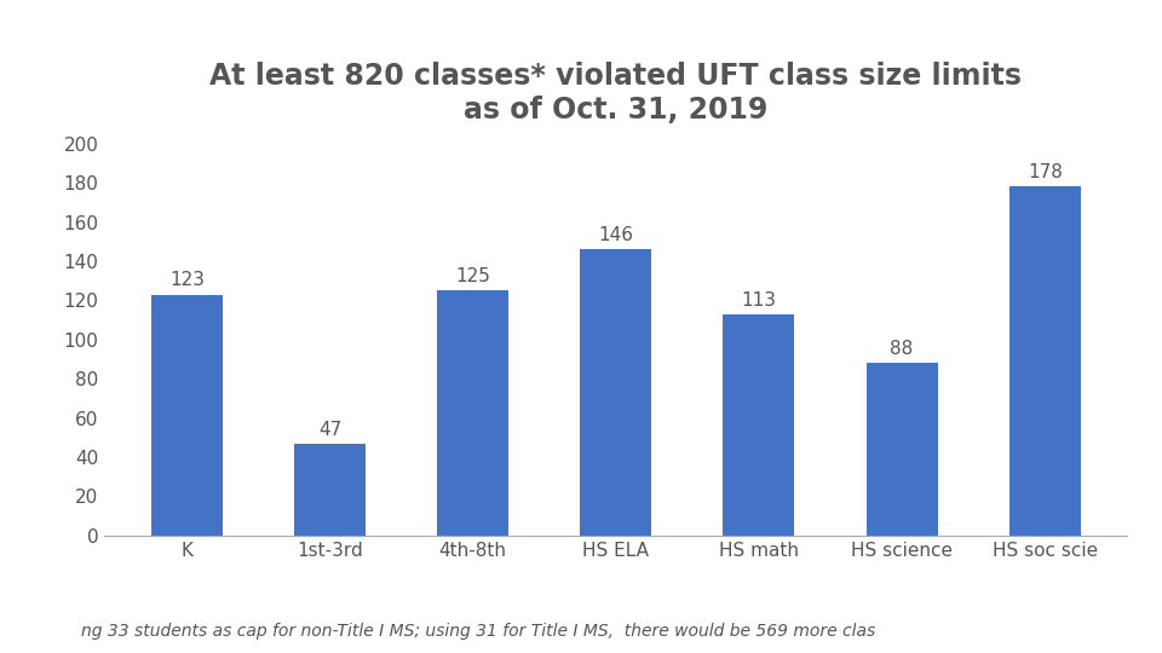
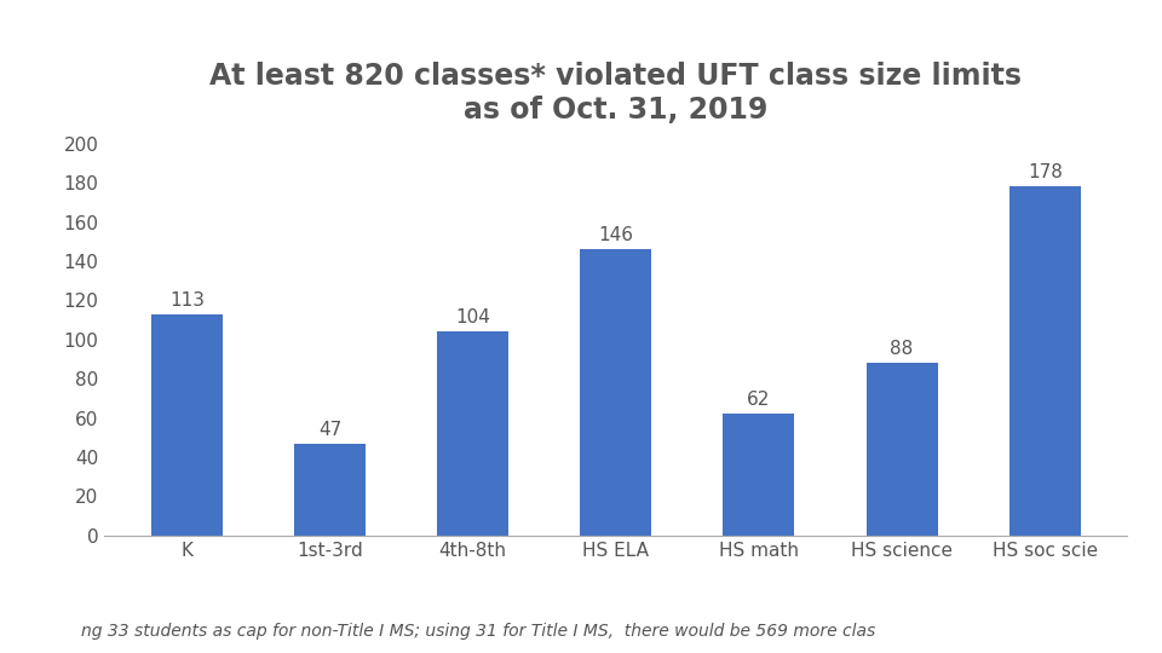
K: 123 -> 113
4th-8th: 125 -> 104
HS math: 113 -> 62
